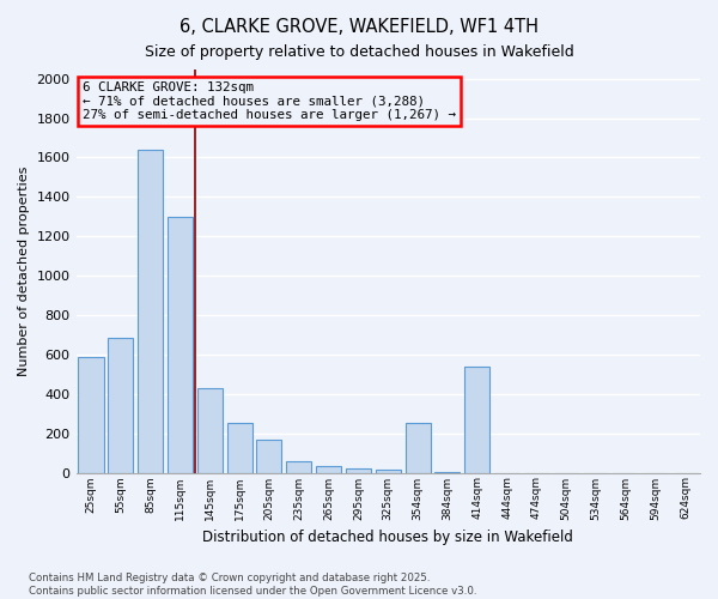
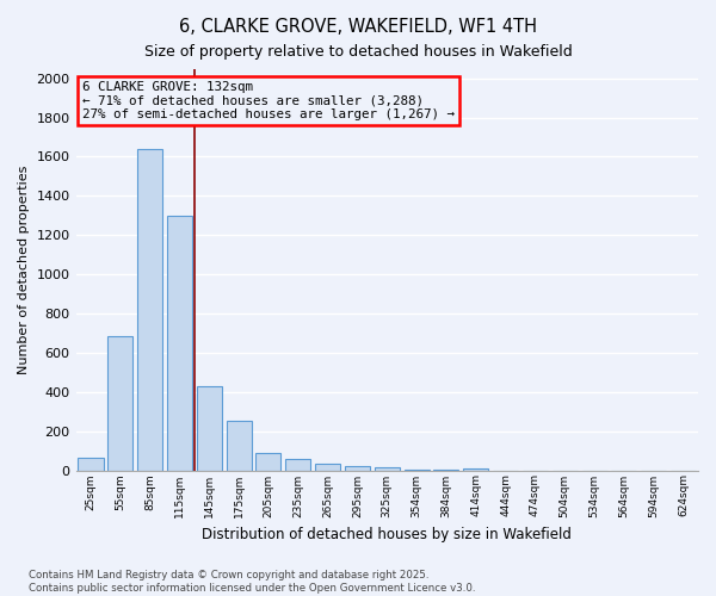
25sqm: 590 -> 60
205sqm: 170 -> 90
354sqm: 250 -> 0
414sqm: 540 -> 10
